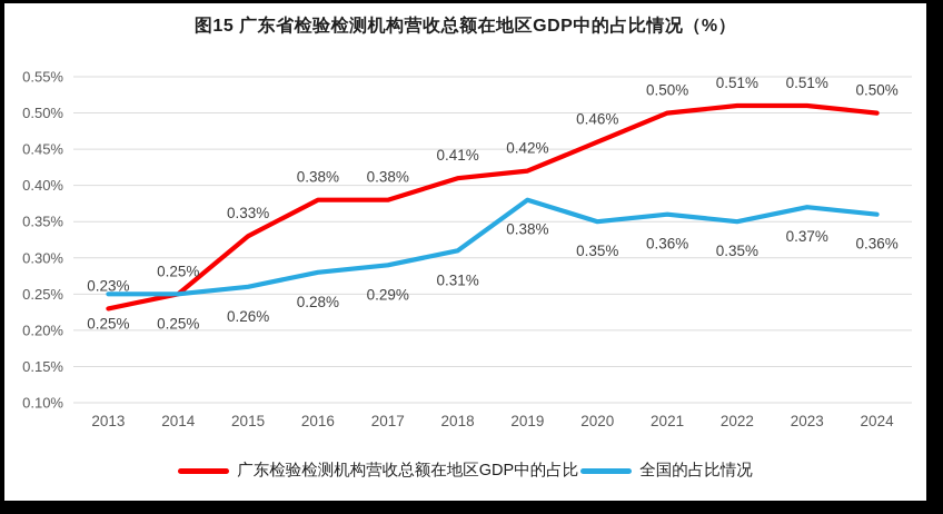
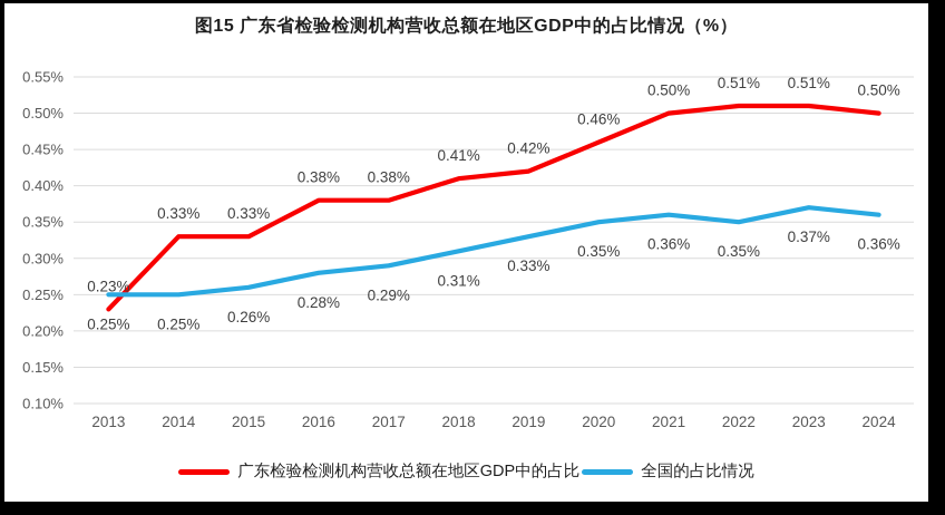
广东检验检测机构营收总额在地区GDP中的占比/2014: 0.25% -> 0.33%
全国的占比情况/2019: 0.38% -> 0.33%
